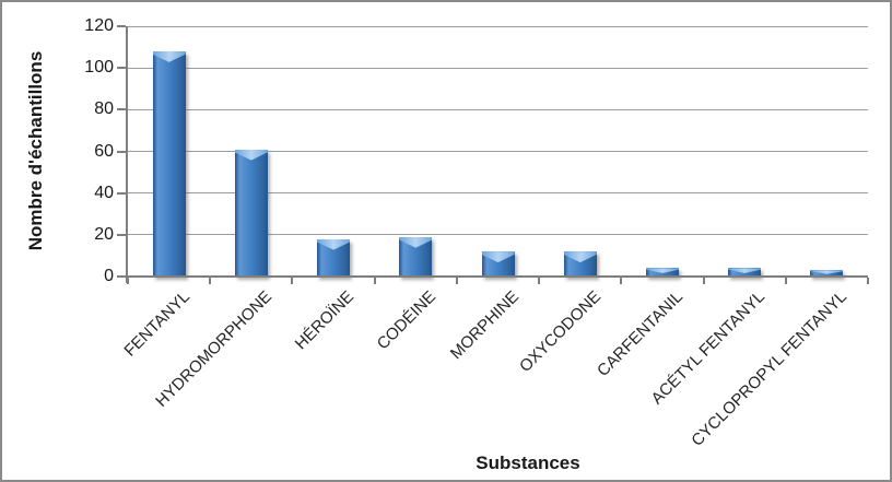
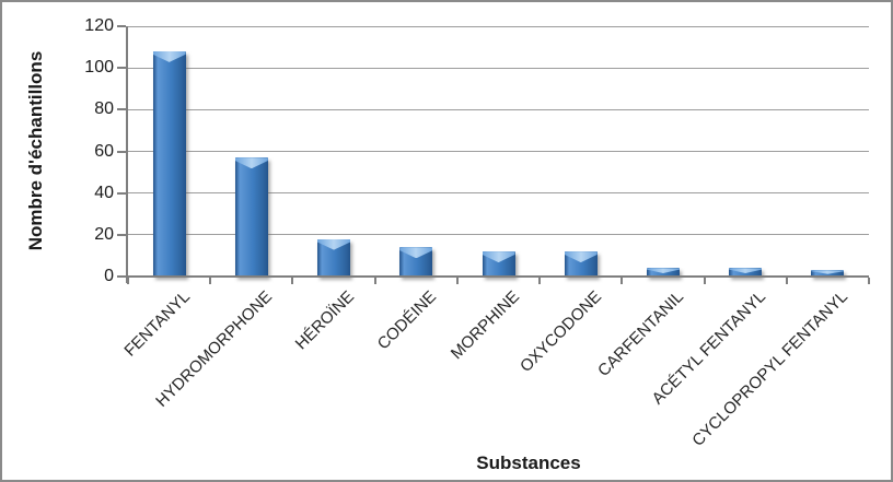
HYDROMORPHONE: 61 -> 57
CODÉINE: 19 -> 14
